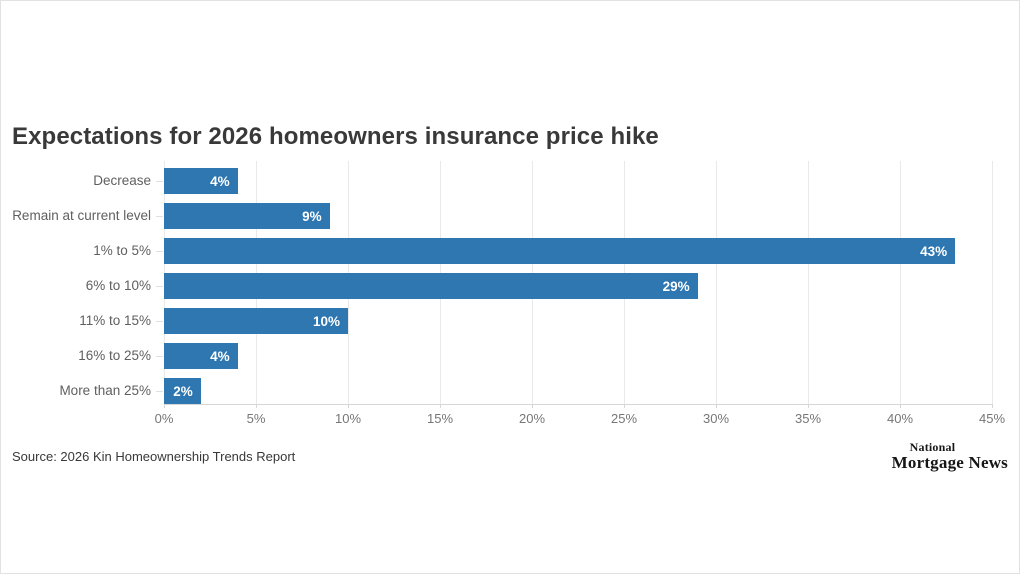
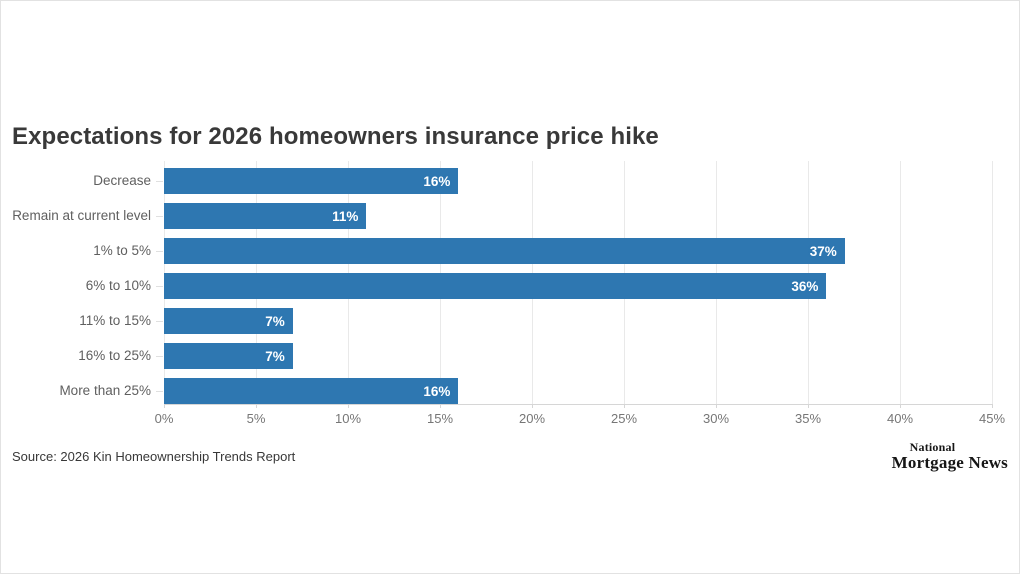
Decrease: 4% -> 16%
Remain at current level: 9% -> 11%
1% to 5%: 43% -> 37%
6% to 10%: 29% -> 36%
11% to 15%: 10% -> 7%
16% to 25%: 4% -> 7%
More than 25%: 2% -> 16%
